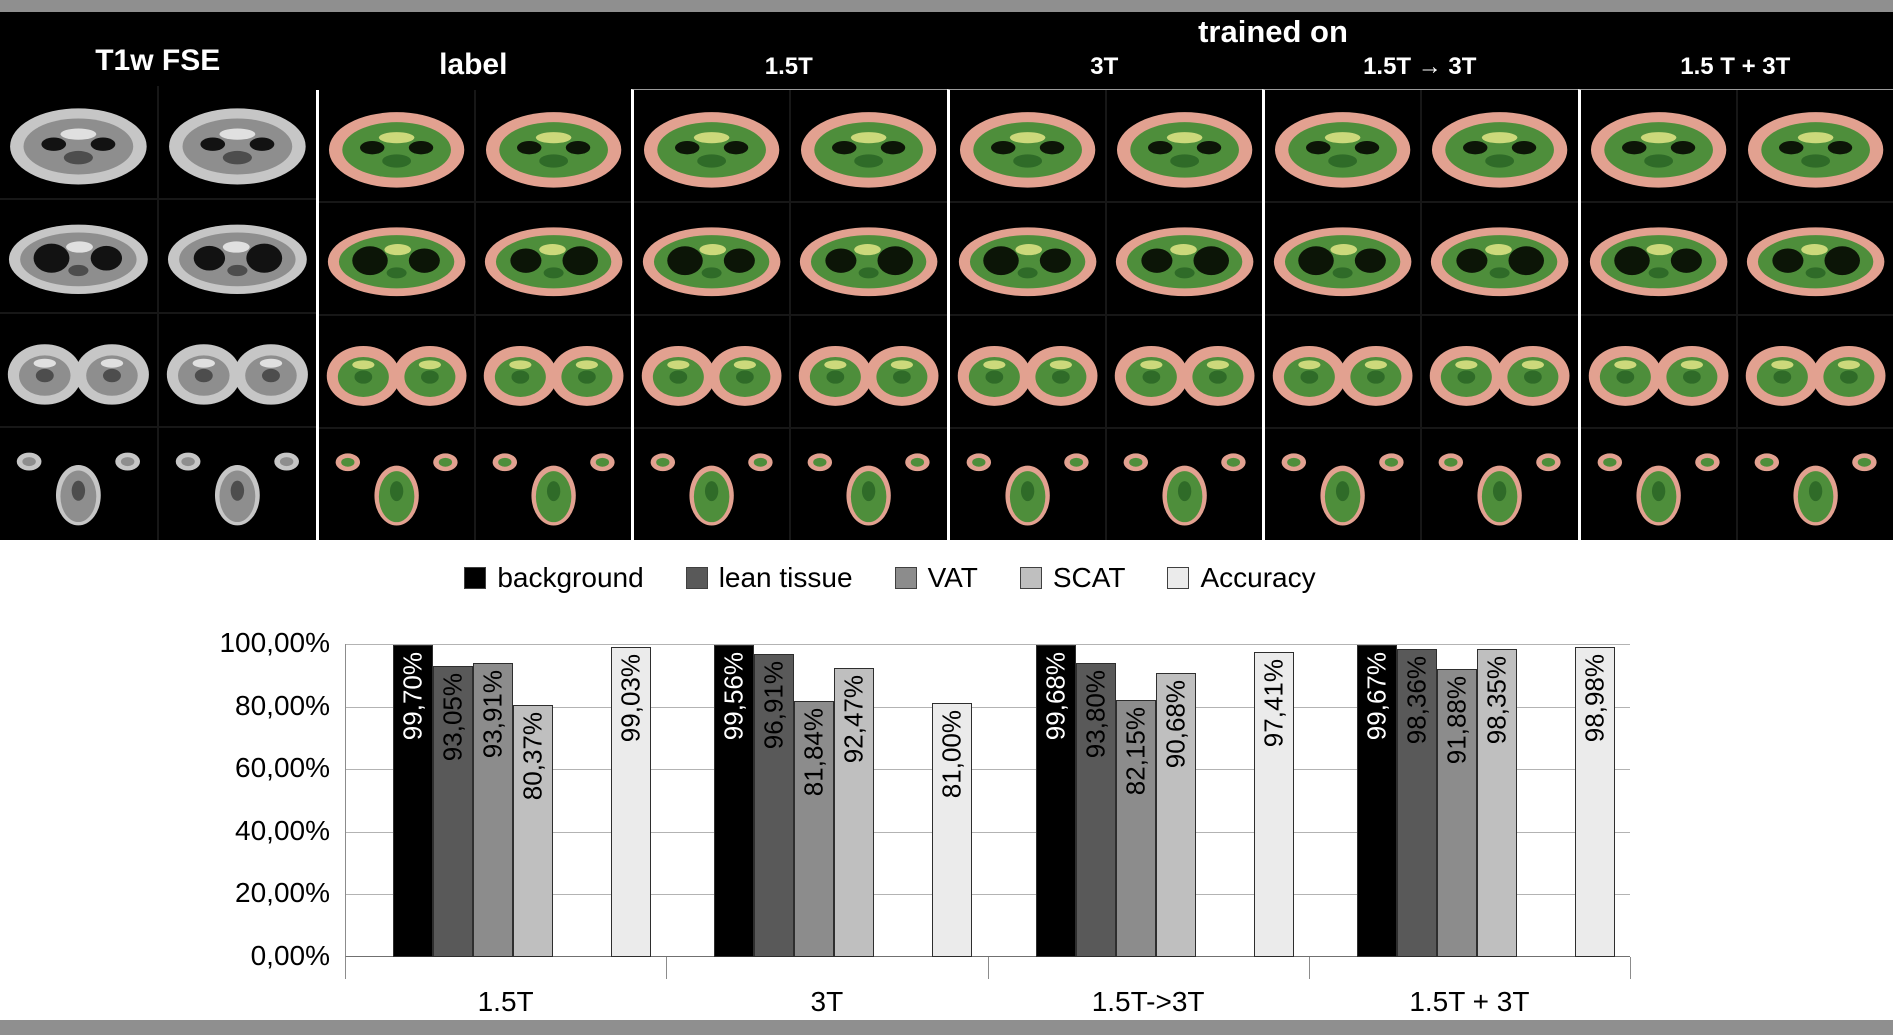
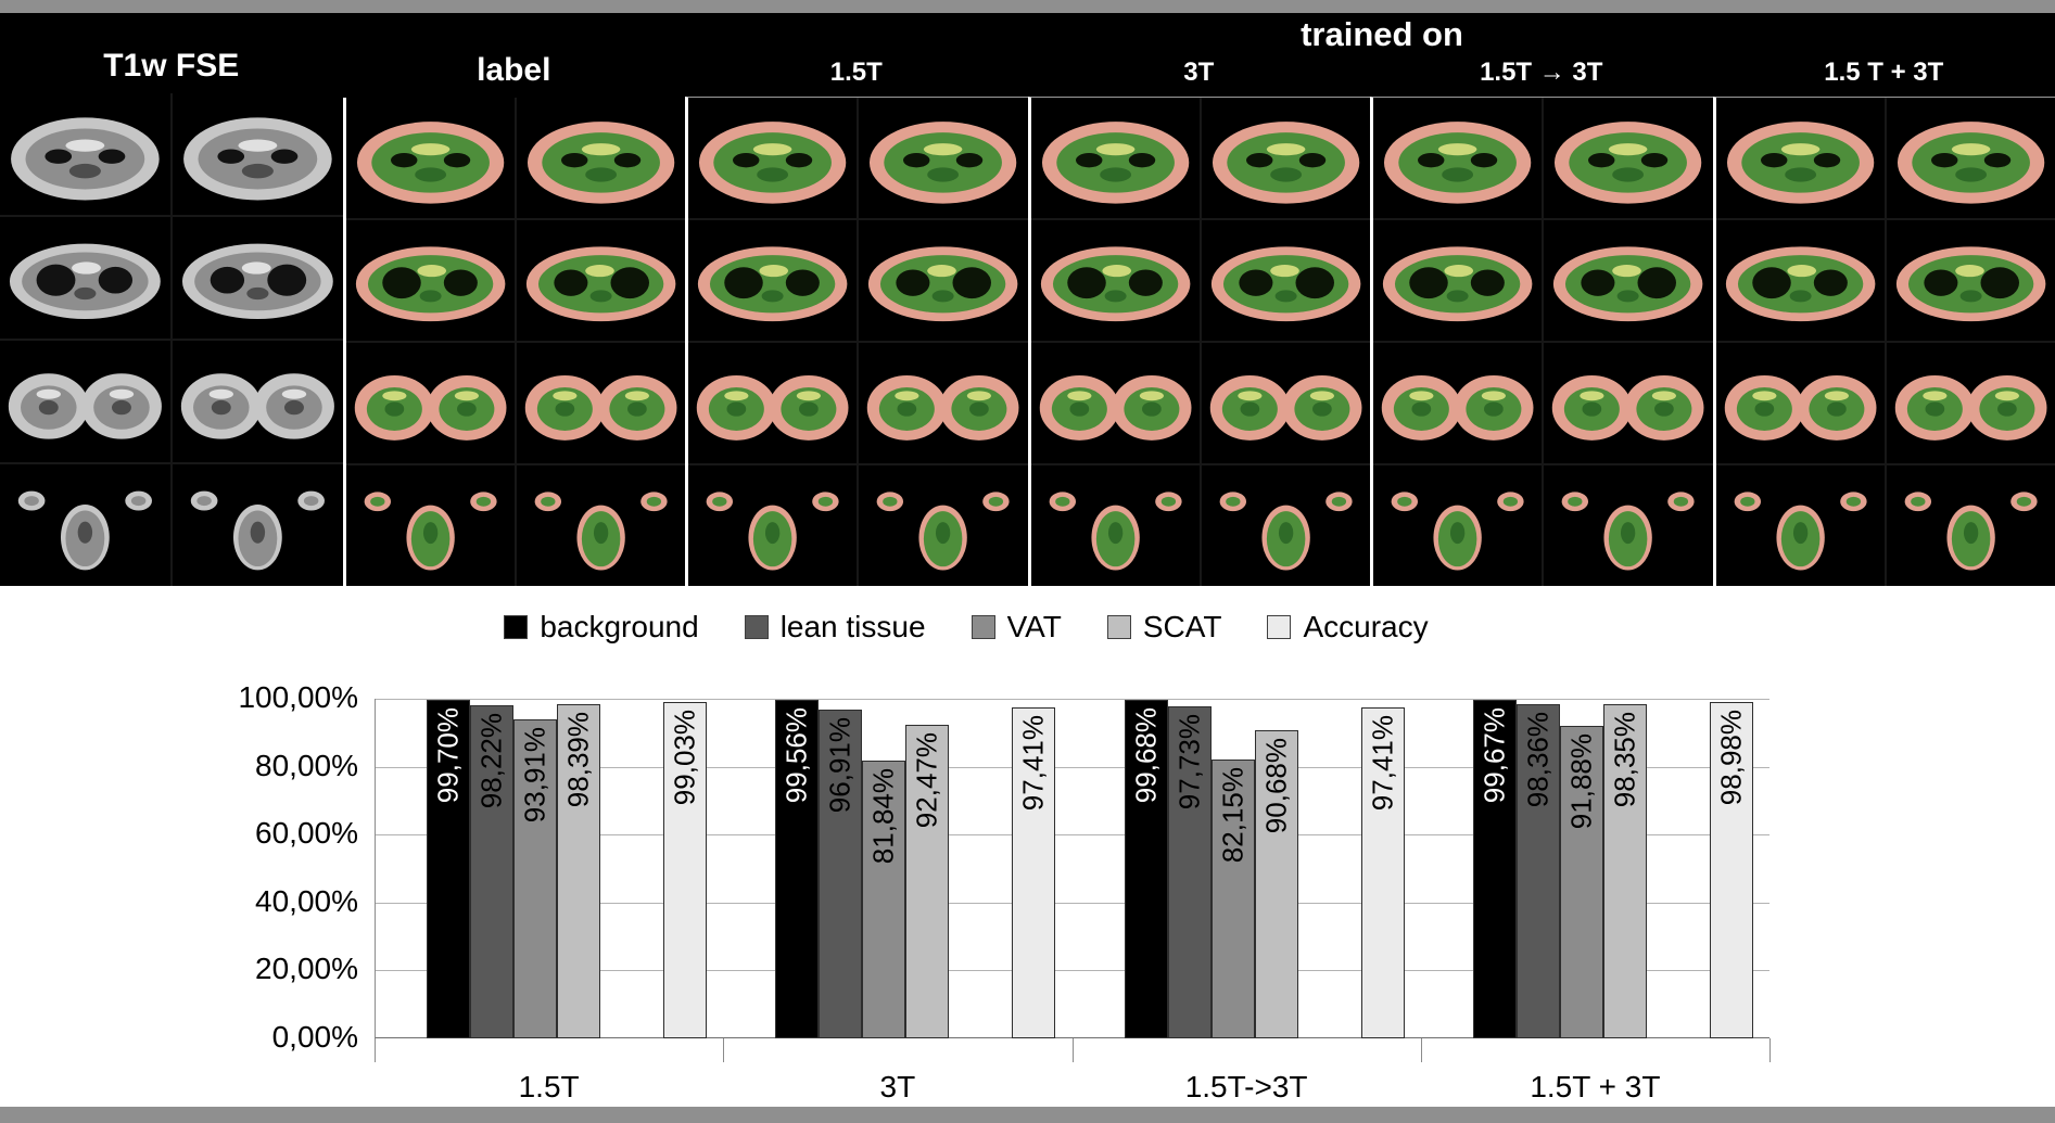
lean tissue/1.5T: 93,05% -> 98,22%
SCAT/1.5T: 80,37% -> 98,39%
Accuracy/3T: 81,00% -> 97,41%
lean tissue/1.5T->3T: 93,80% -> 97,73%
